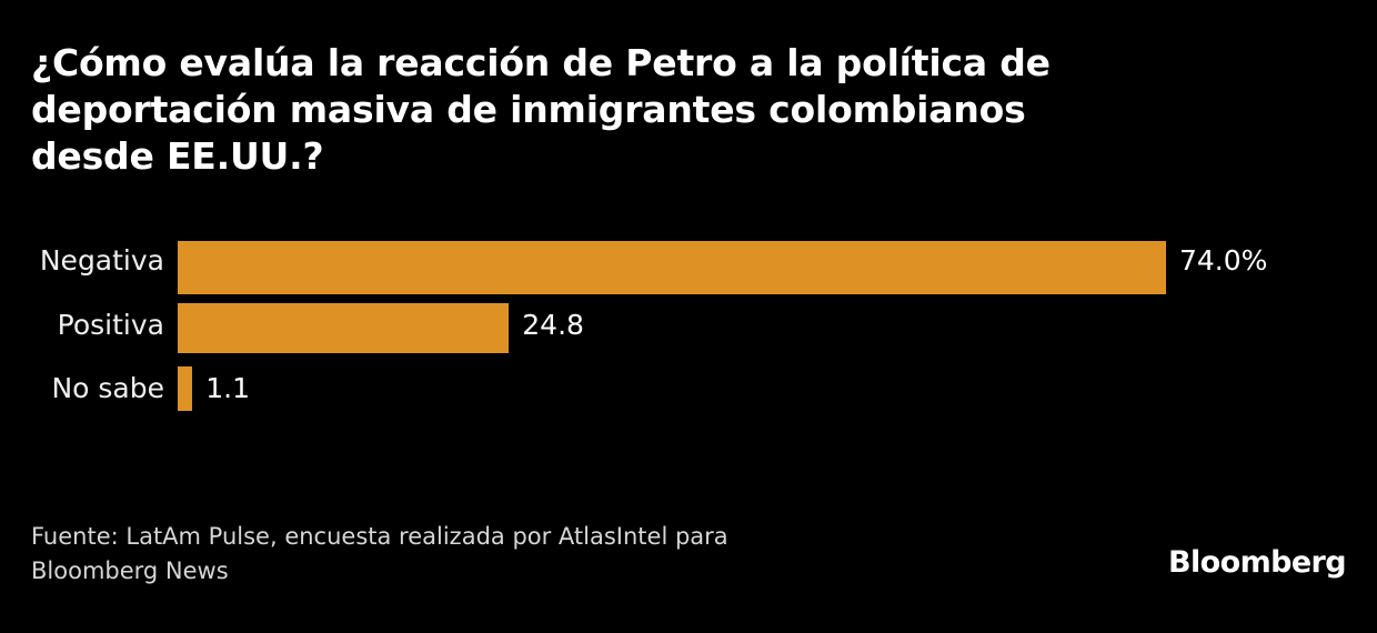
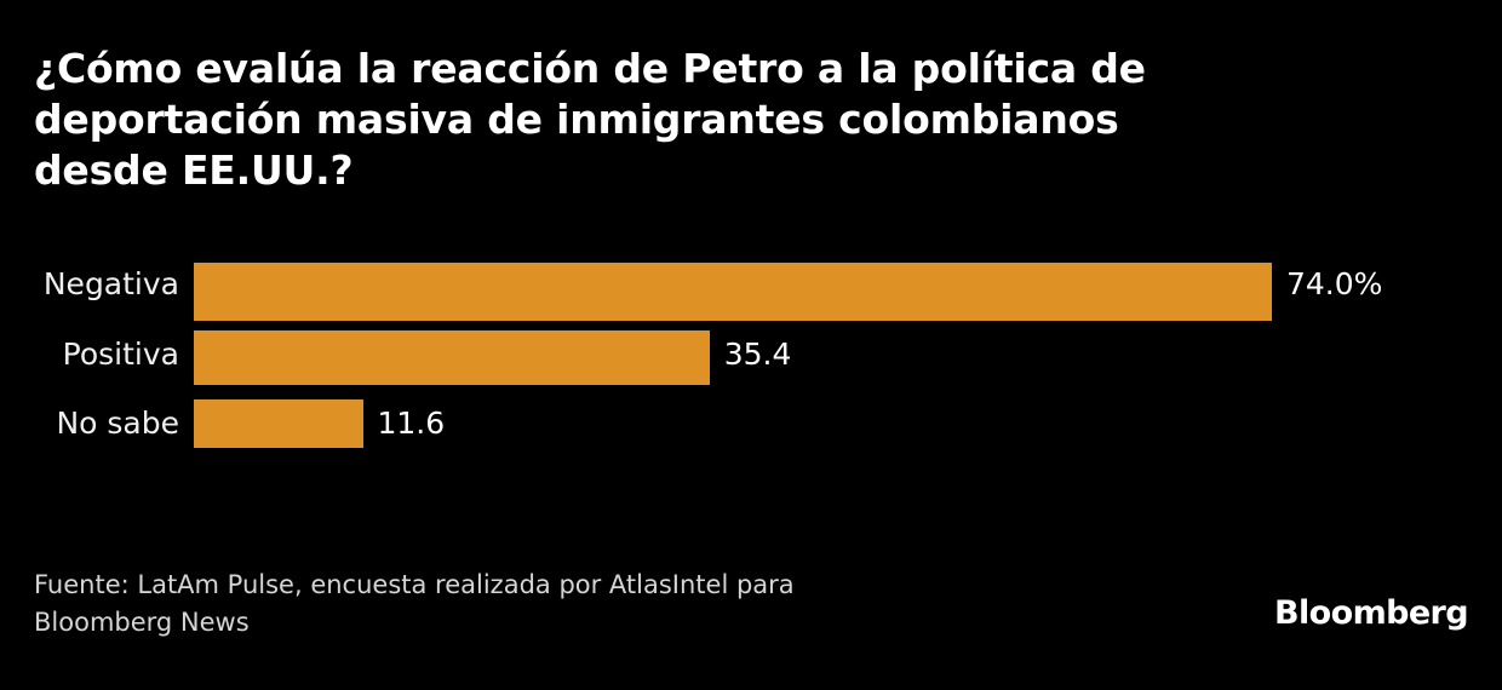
Positiva: 24.8 -> 35.4
No sabe: 1.1 -> 11.6
